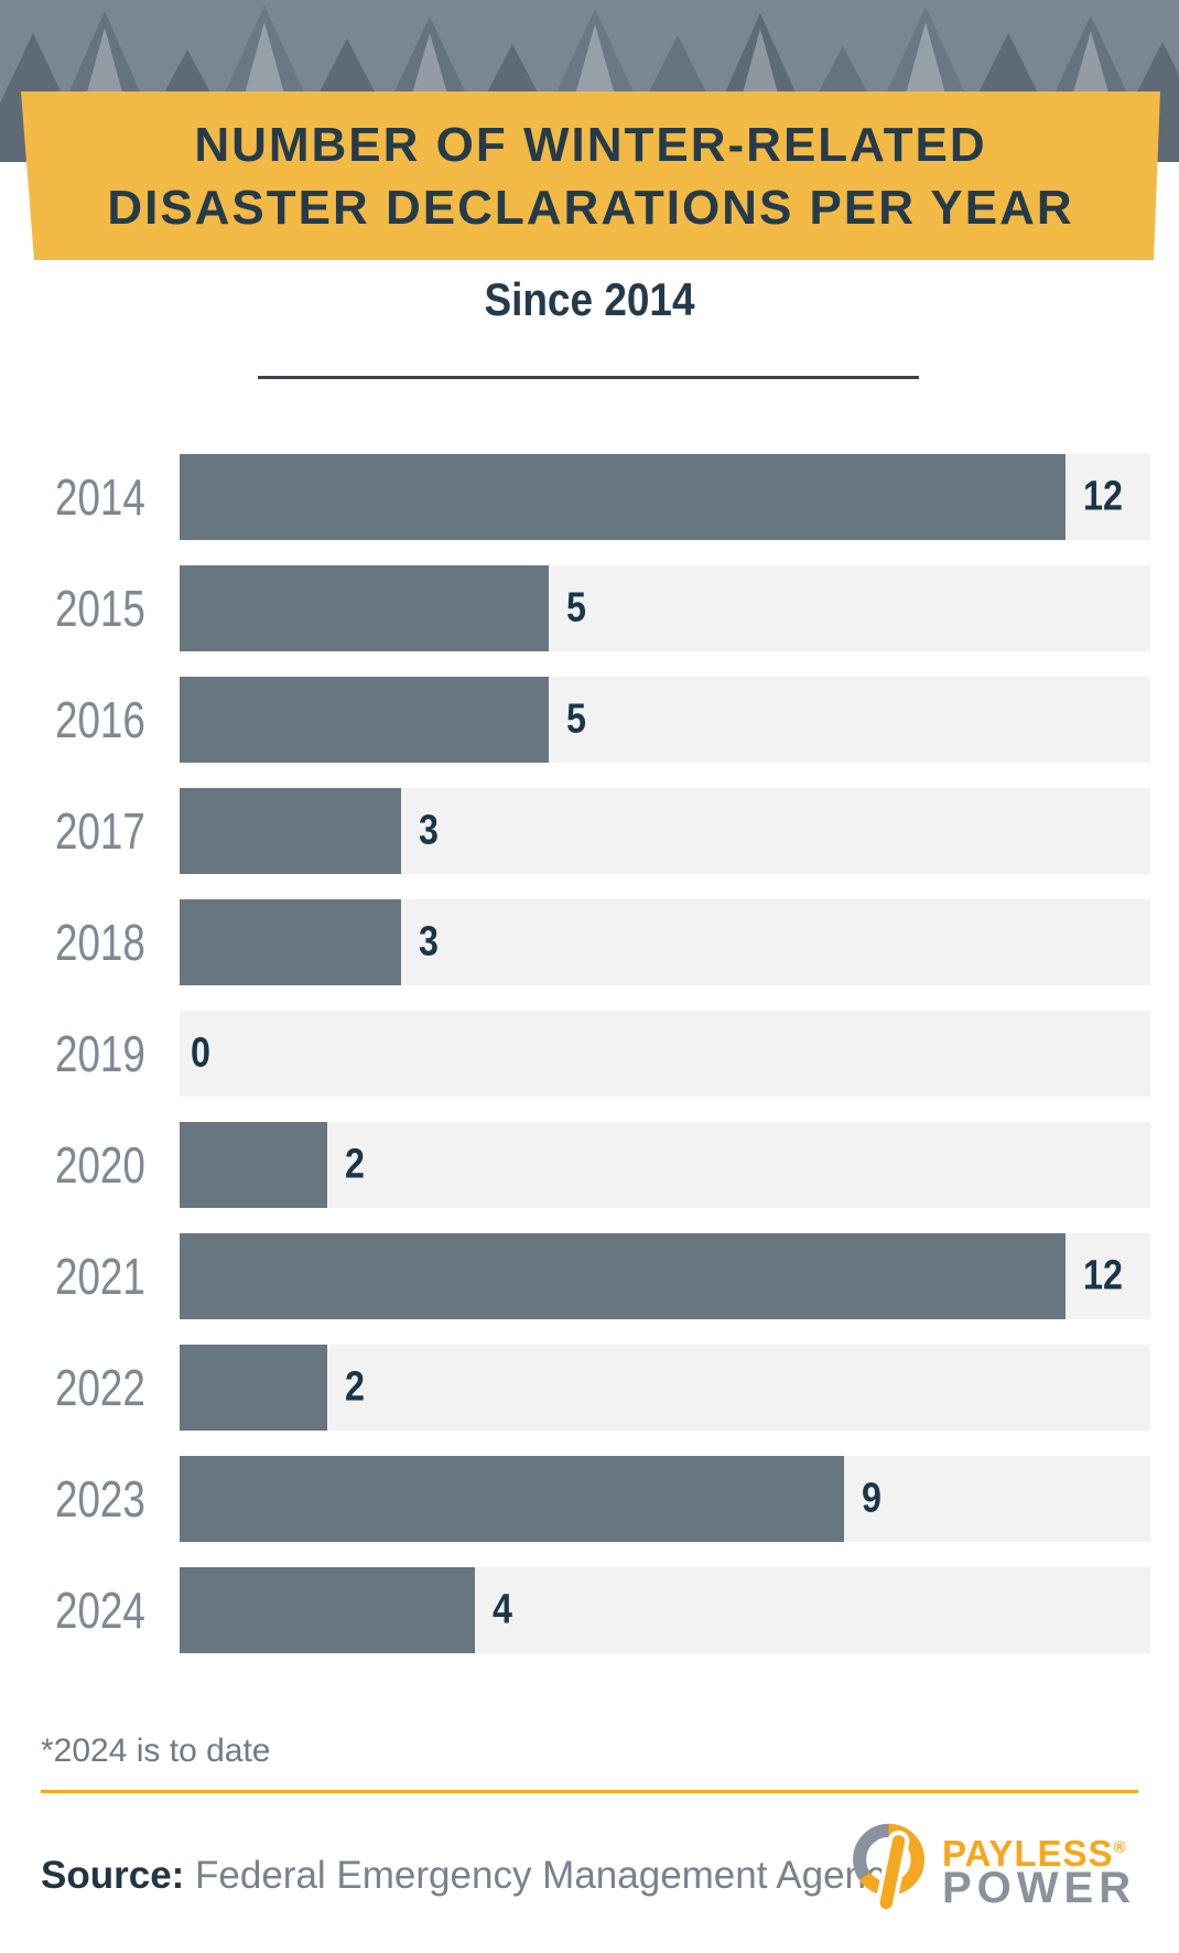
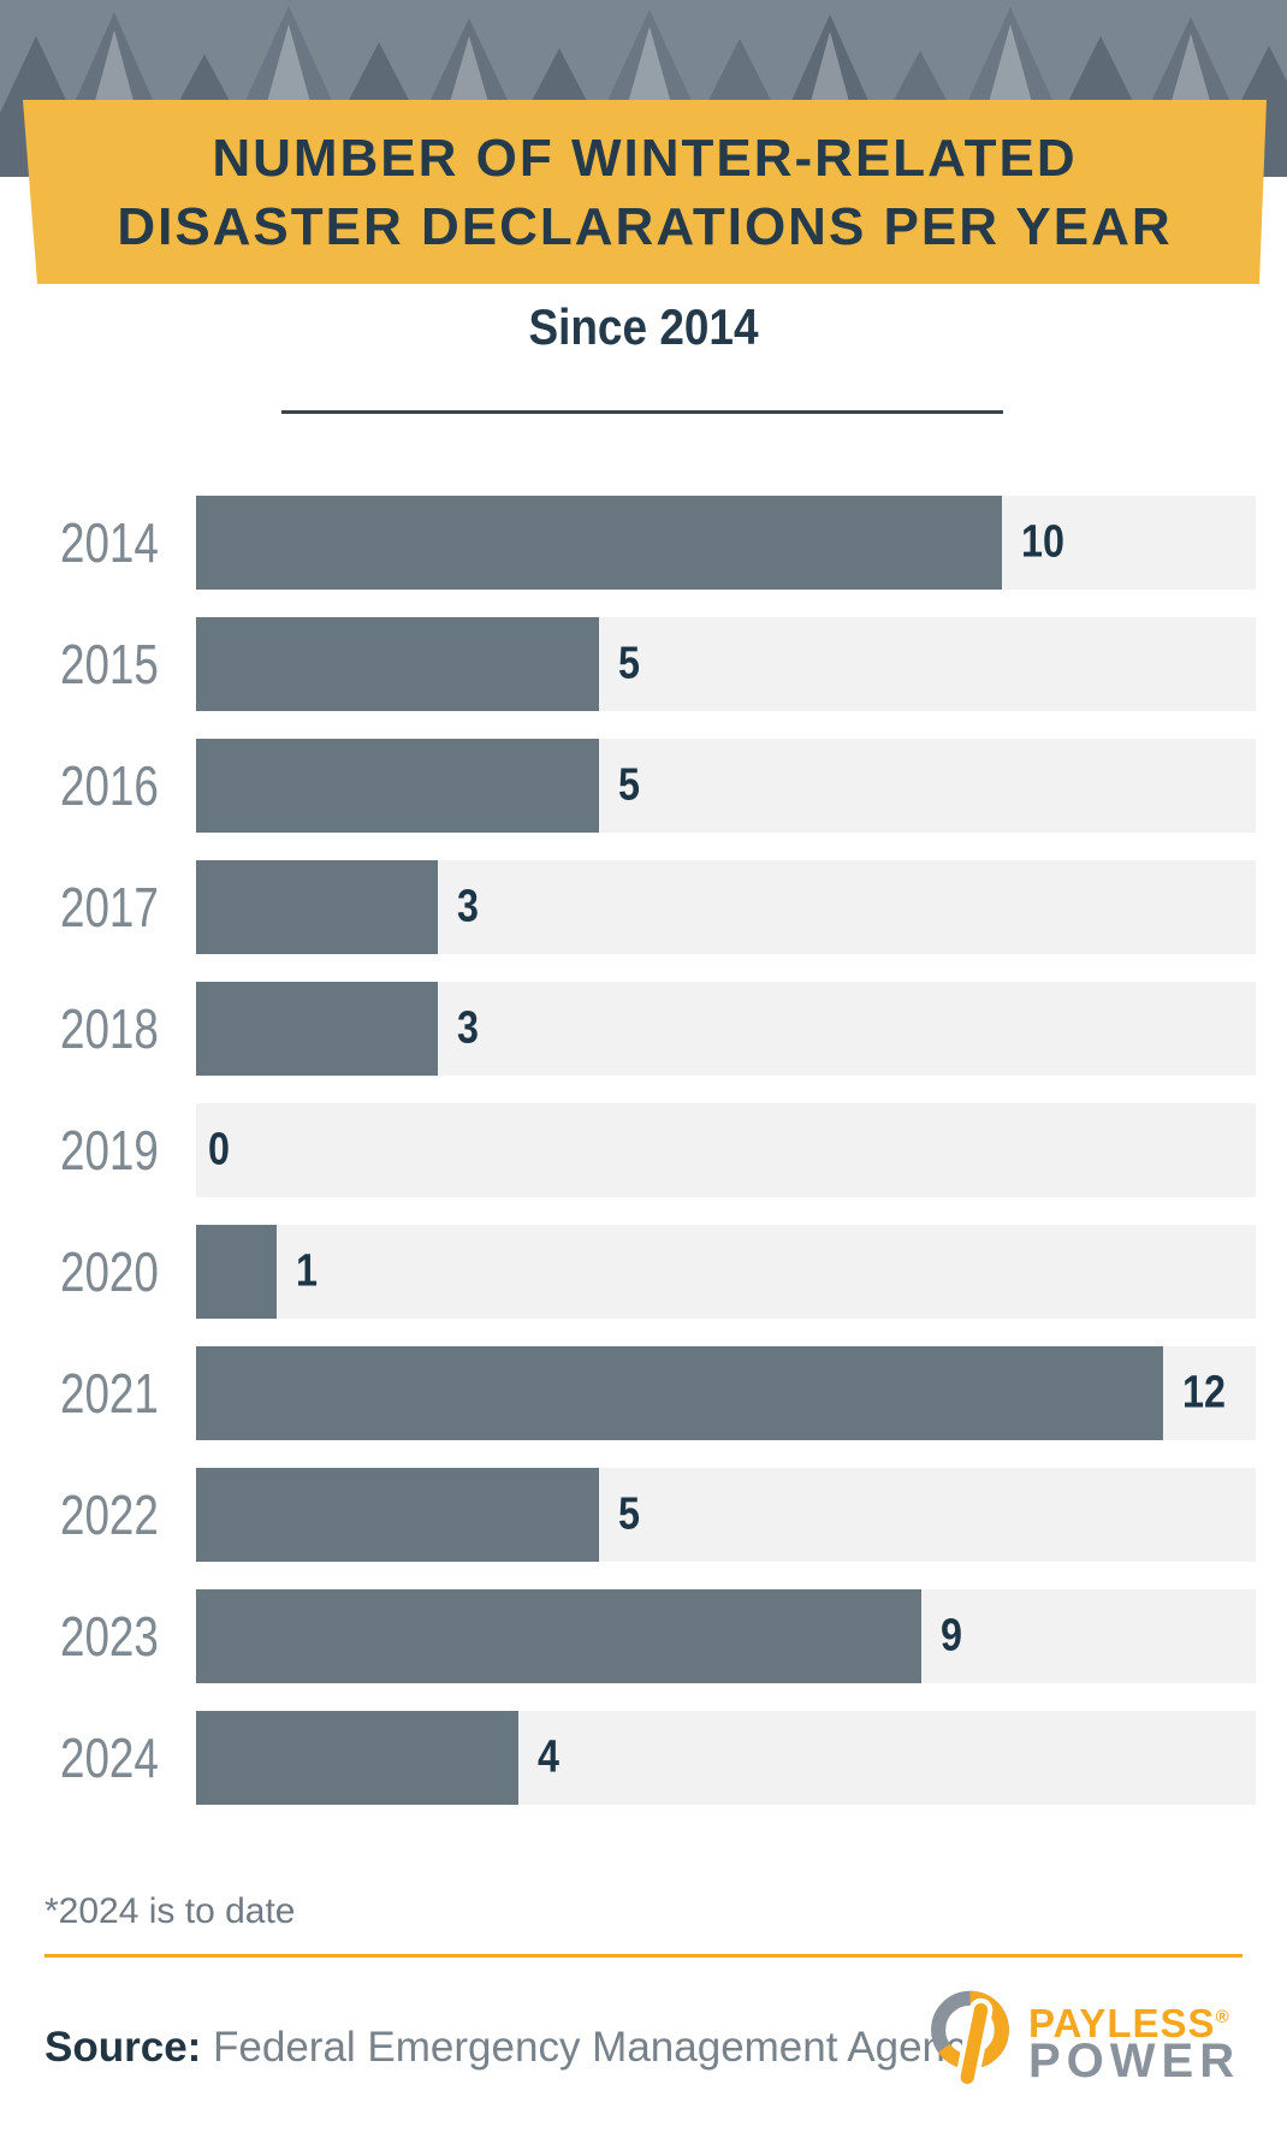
2014: 12 -> 10
2020: 2 -> 1
2022: 2 -> 5
